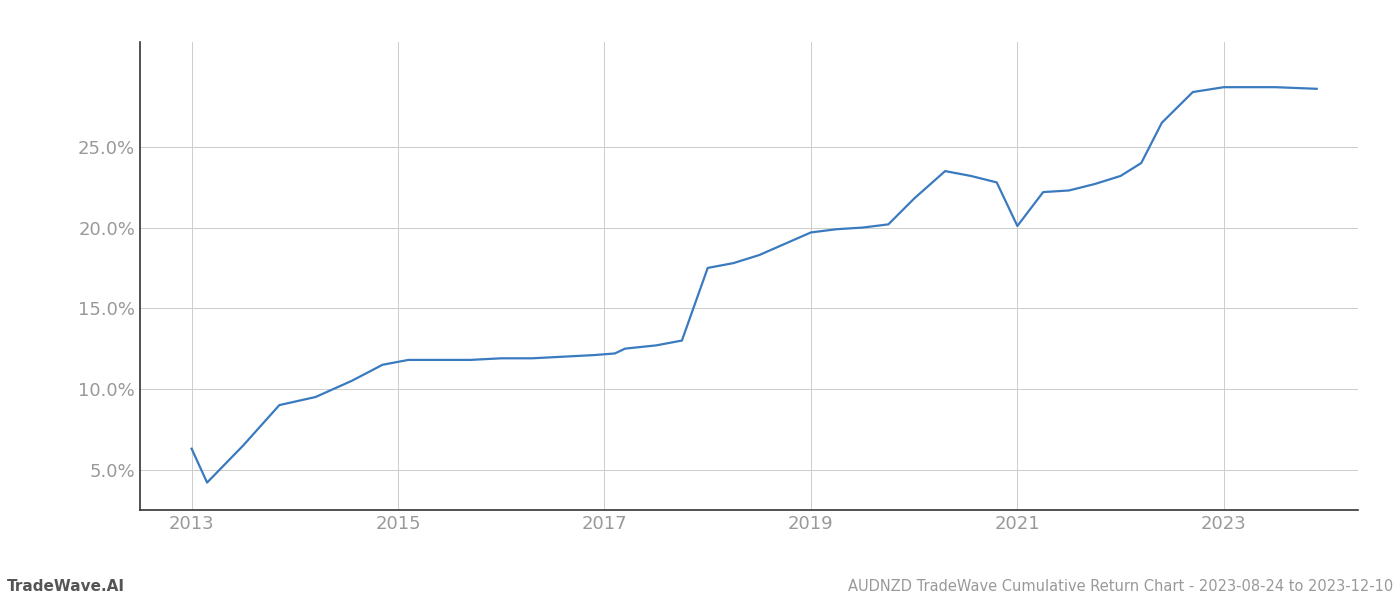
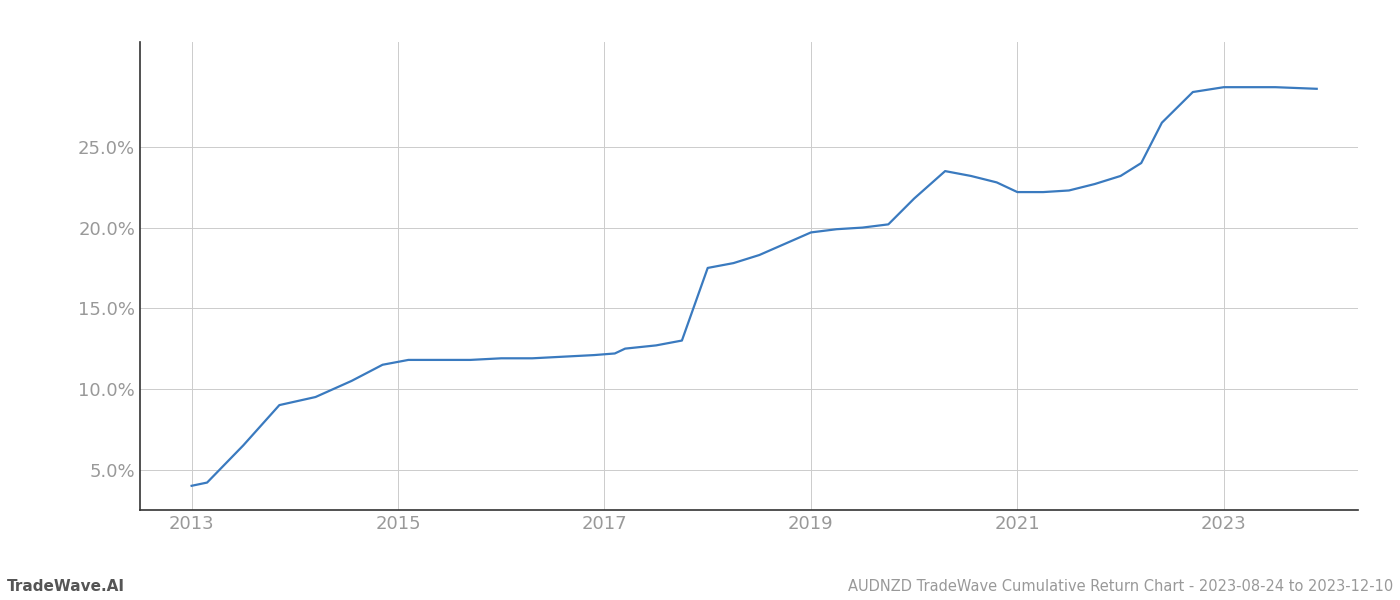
2013: 6.3% -> 4.0%
2021: 20.1% -> 22.2%
